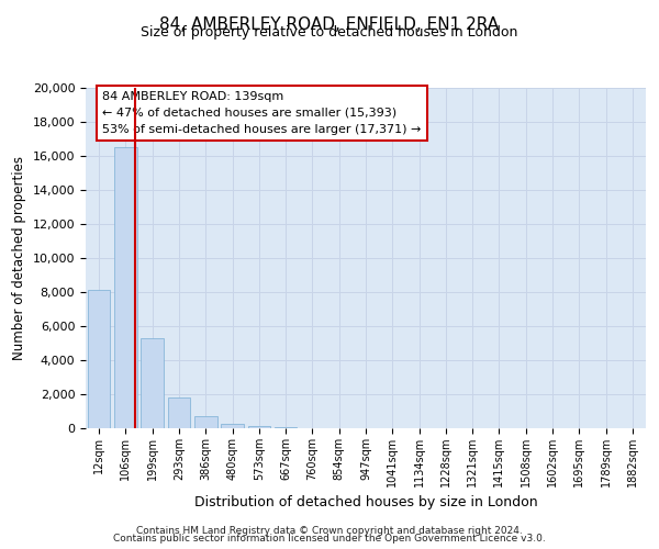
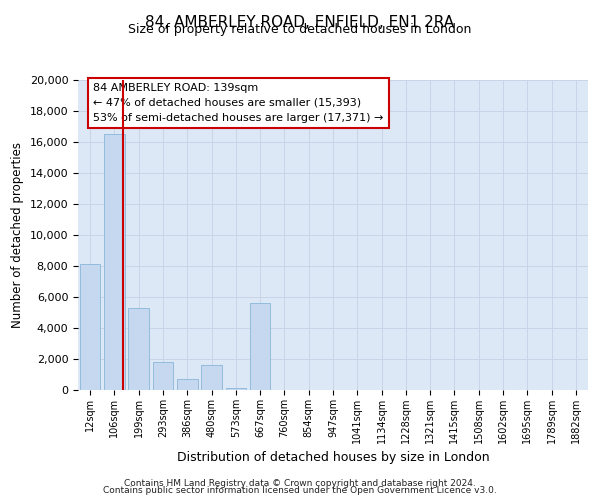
480sqm: 300 -> 1,600
667sqm: 100 -> 5,600
